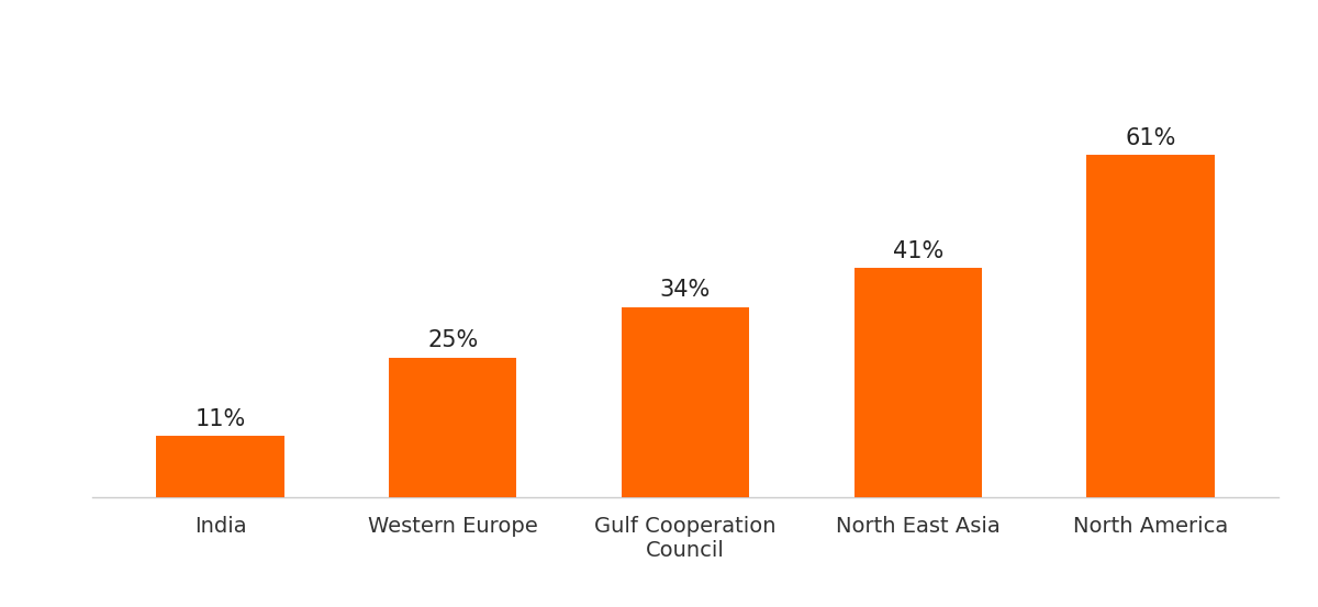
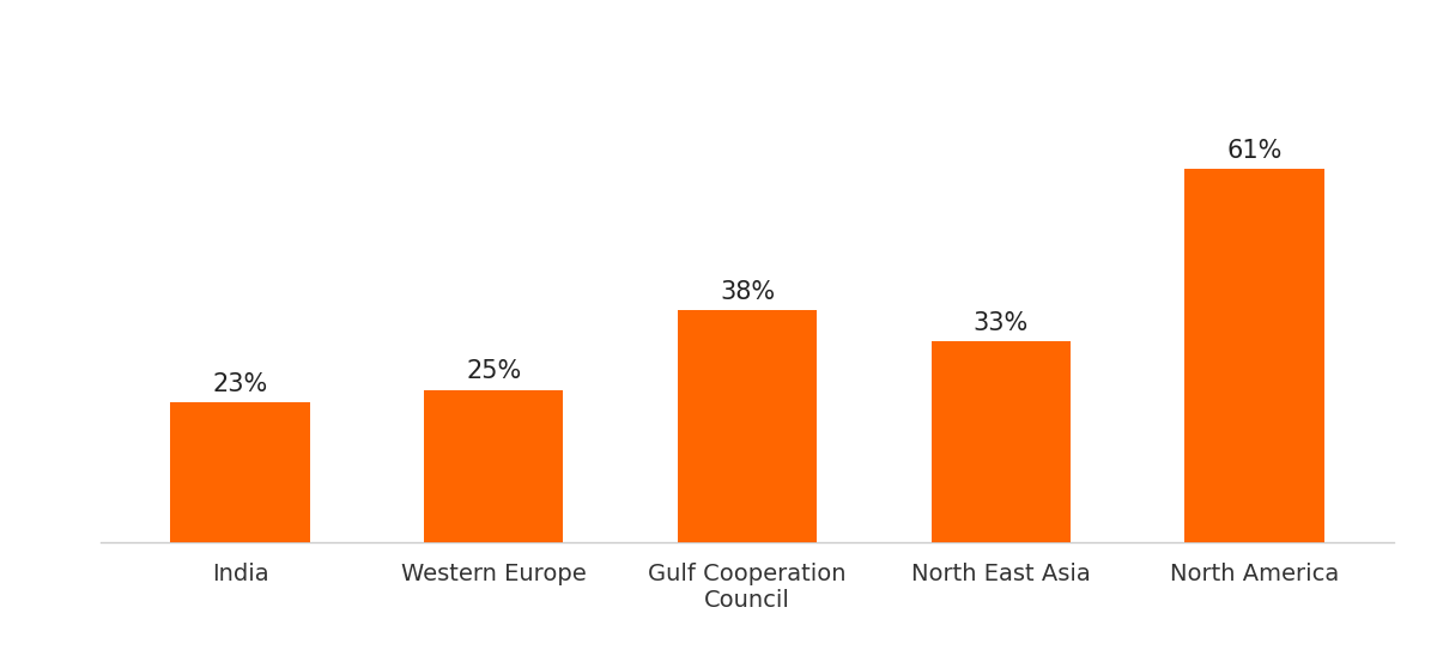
India: 11% -> 23%
Gulf Cooperation Council: 34% -> 38%
North East Asia: 41% -> 33%
